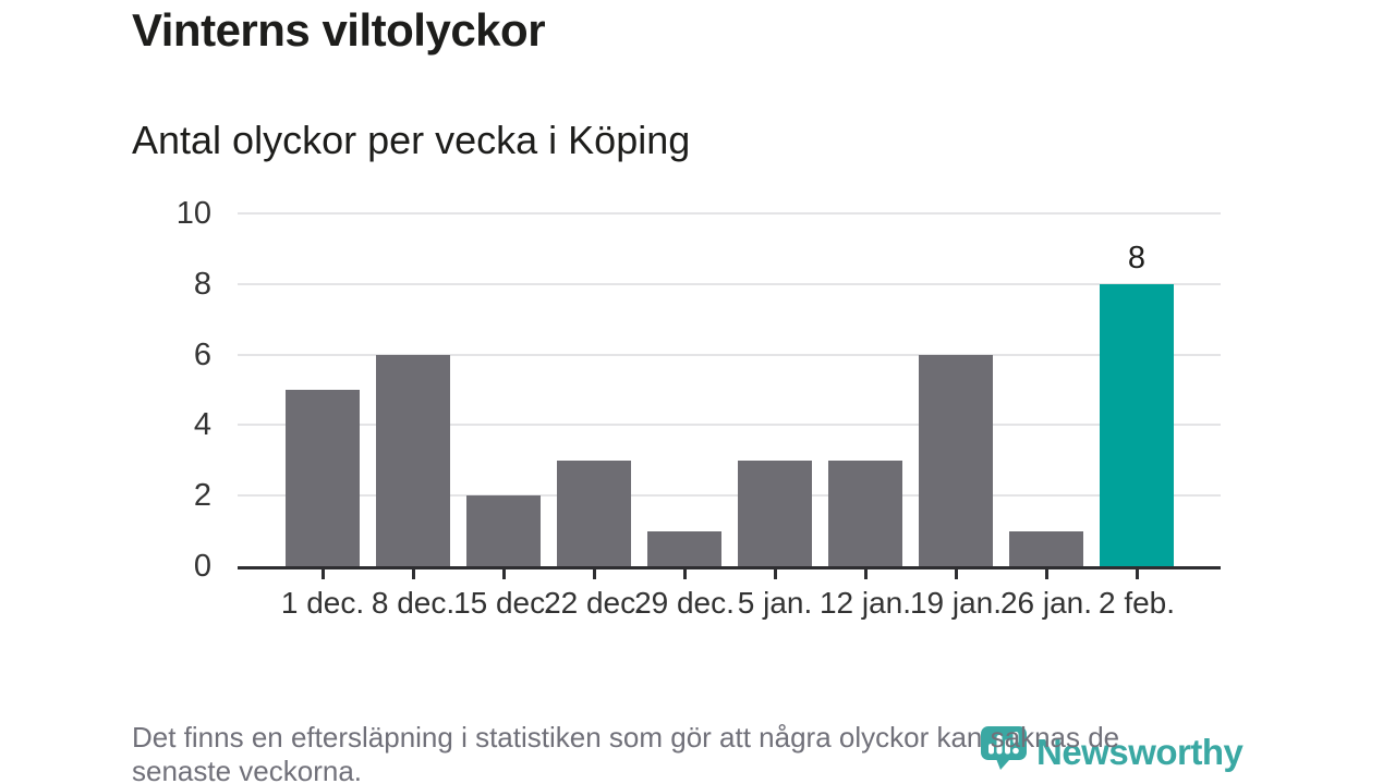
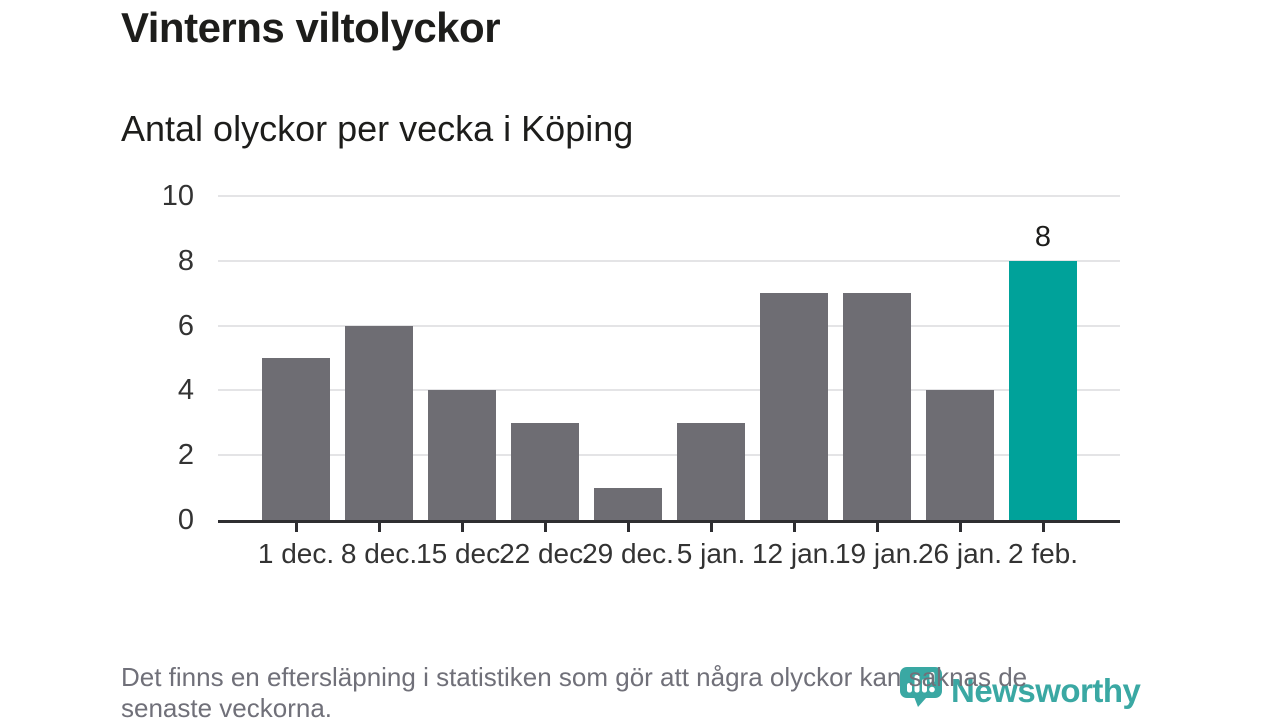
15 dec.: 2 -> 4
12 jan.: 3 -> 7
19 jan.: 6 -> 7
26 jan.: 1 -> 4
